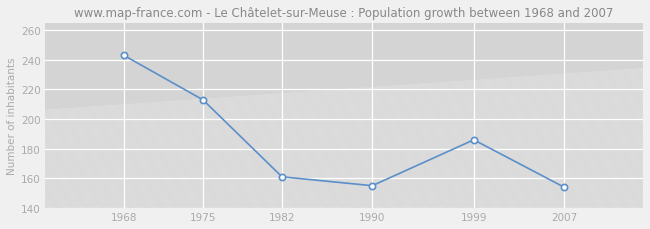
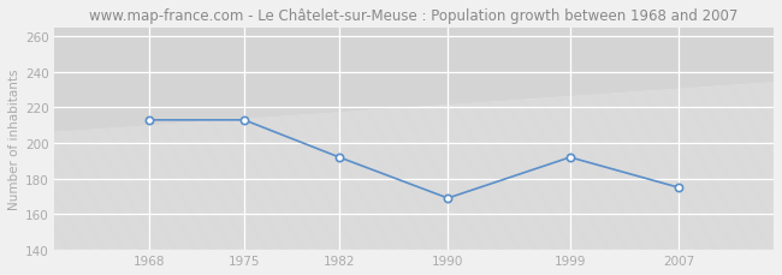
1968: 243 -> 213
1982: 161 -> 192
1990: 155 -> 169
1999: 186 -> 192
2007: 154 -> 175
